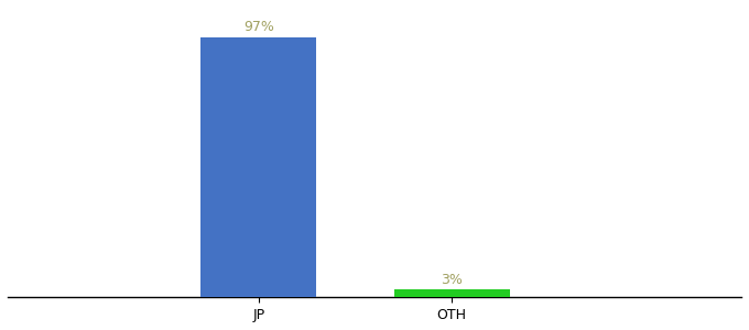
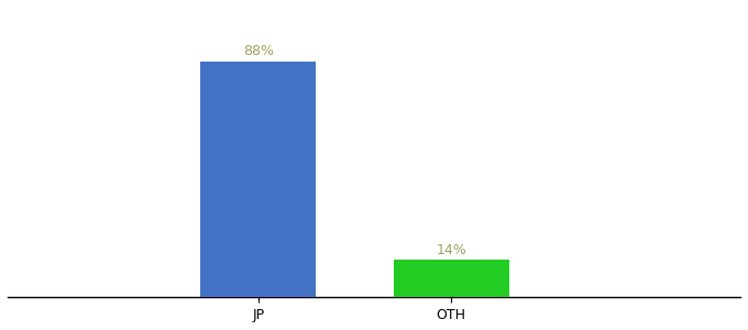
JP: 97% -> 88%
OTH: 3% -> 14%
